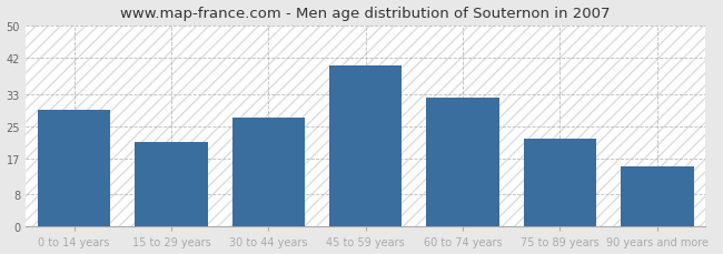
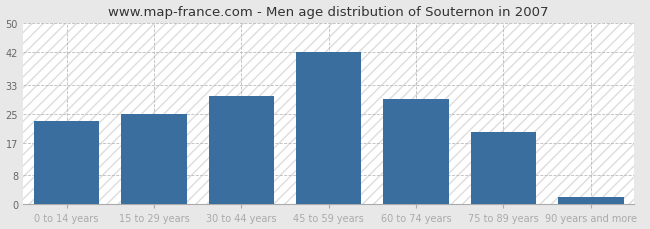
0 to 14 years: 29 -> 23
15 to 29 years: 21 -> 25
30 to 44 years: 27 -> 30
45 to 59 years: 40 -> 42
60 to 74 years: 32 -> 29
75 to 89 years: 22 -> 20
90 years and more: 15 -> 2
